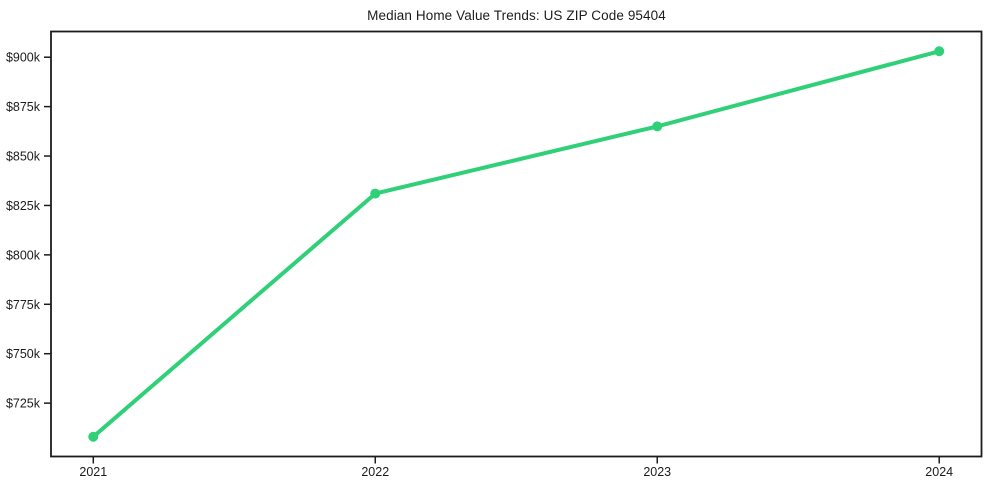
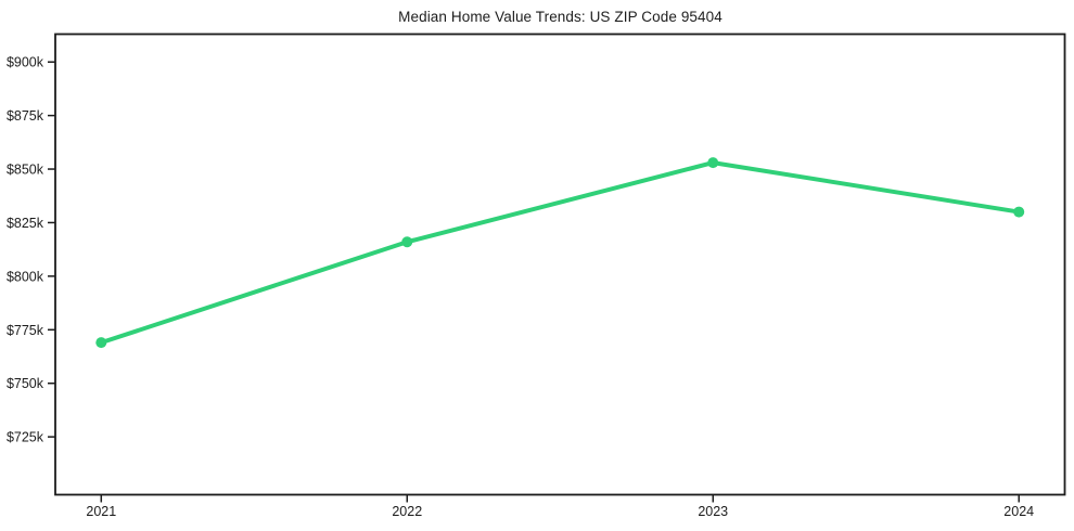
2021: $708k -> $769k
2022: $831k -> $816k
2023: $865k -> $853k
2024: $903k -> $830k
